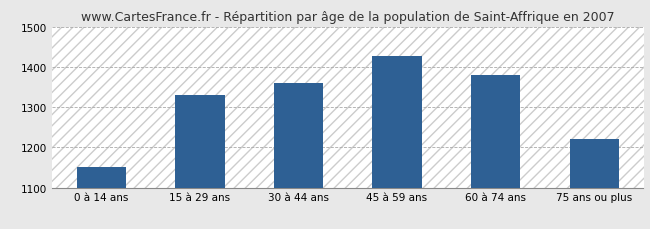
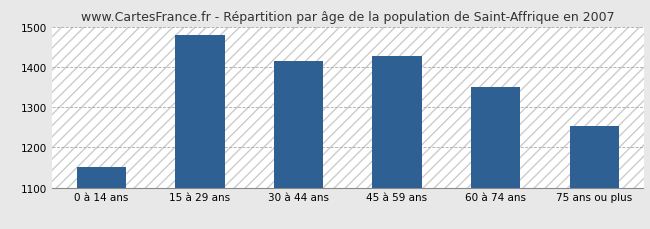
15 à 29 ans: 1330 -> 1478
30 à 44 ans: 1360 -> 1415
60 à 74 ans: 1380 -> 1350
75 ans ou plus: 1220 -> 1253
